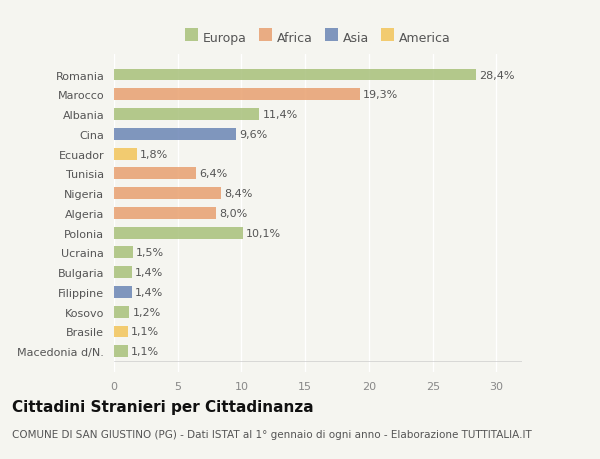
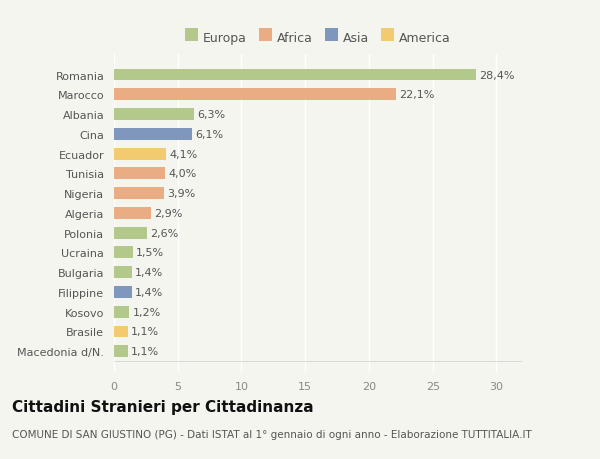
Marocco: 19,3% -> 22,1%
Albania: 11,4% -> 6,3%
Cina: 9,6% -> 6,1%
Ecuador: 1,8% -> 4,1%
Tunisia: 6,4% -> 4,0%
Nigeria: 8,4% -> 3,9%
Algeria: 8,0% -> 2,9%
Polonia: 10,1% -> 2,6%
